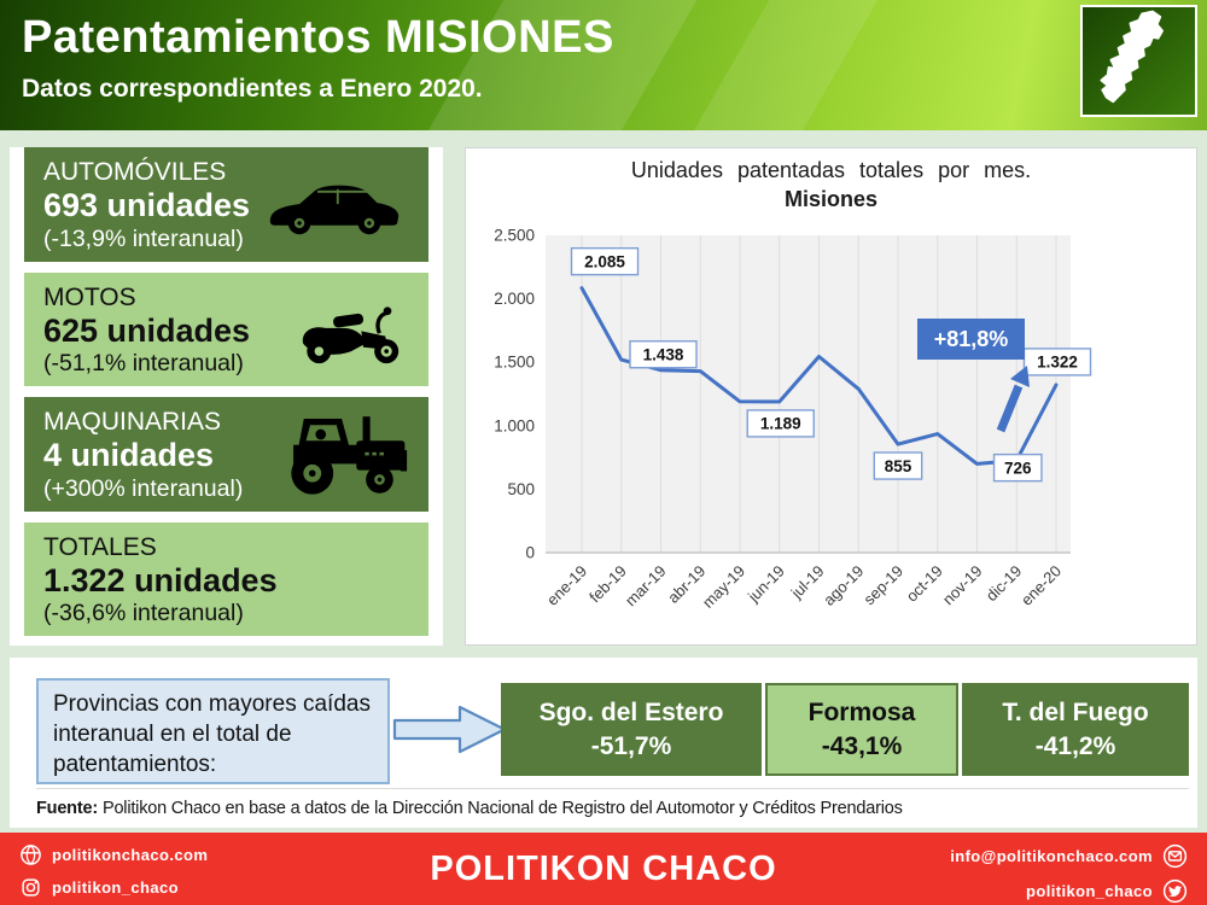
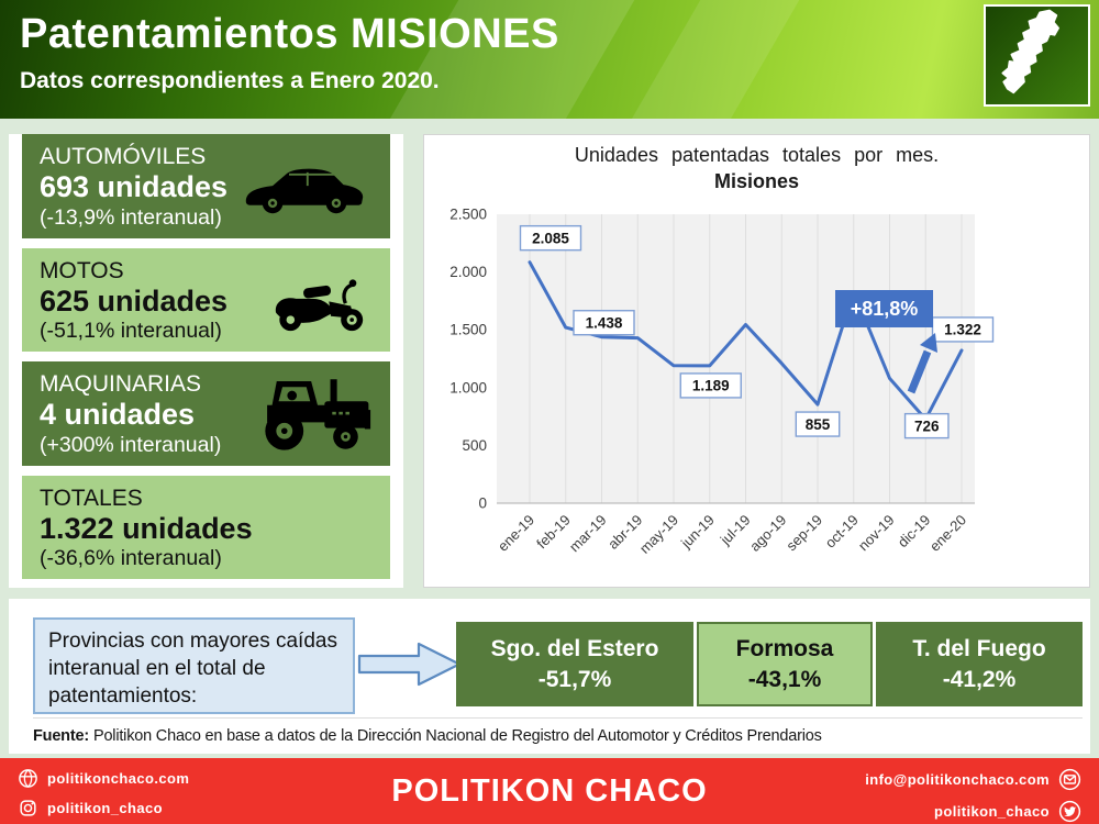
ago-19: 1290 -> 1210
oct-19: 940 -> 1830
nov-19: 700 -> 1080
